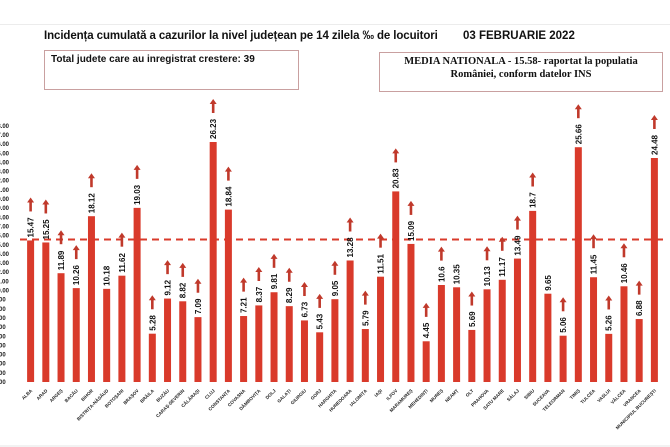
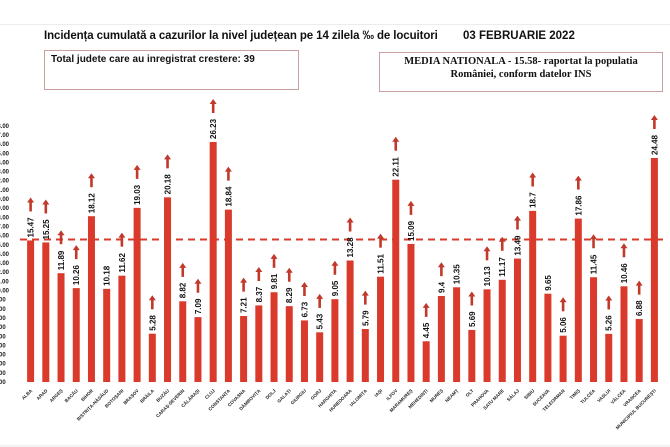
BUZĂU: 9.12 -> 20.18
ILFOV: 20.83 -> 22.11
MUREȘ: 10.6 -> 9.4
TIMIȘ: 25.66 -> 17.86
